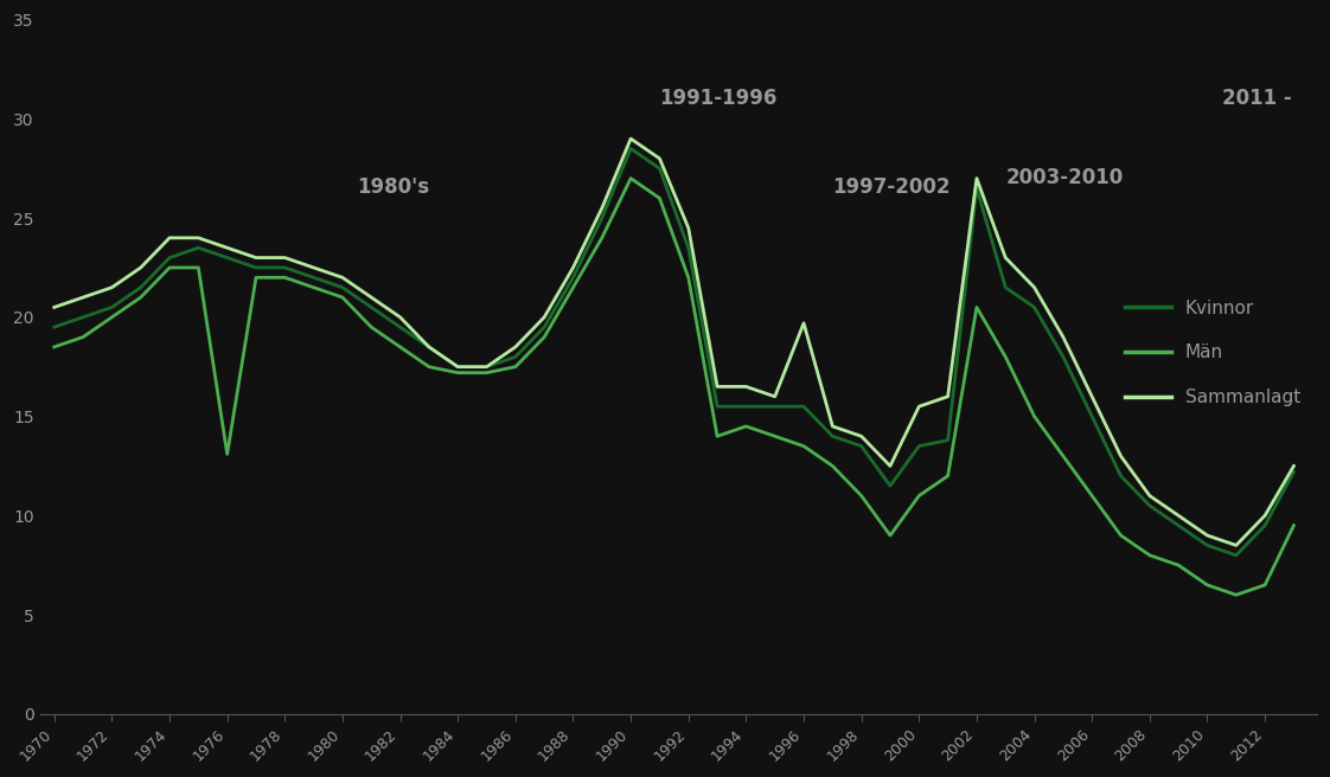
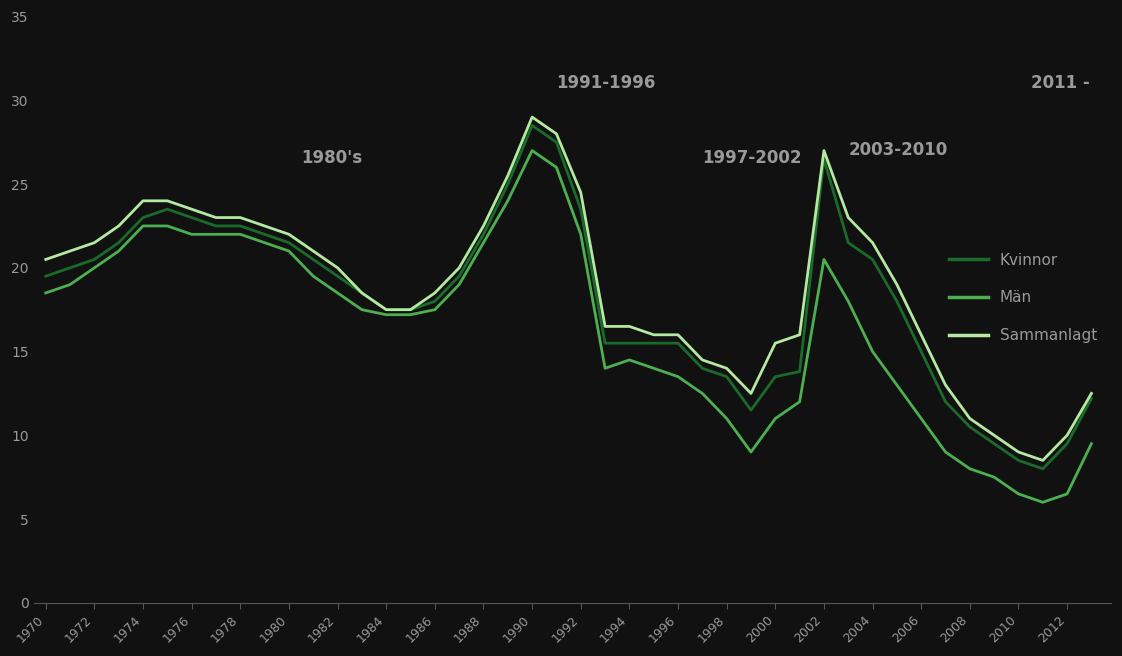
Män/1976: 13.1 -> 22.0
Sammanlagt/1996: 19.7 -> 16.0
